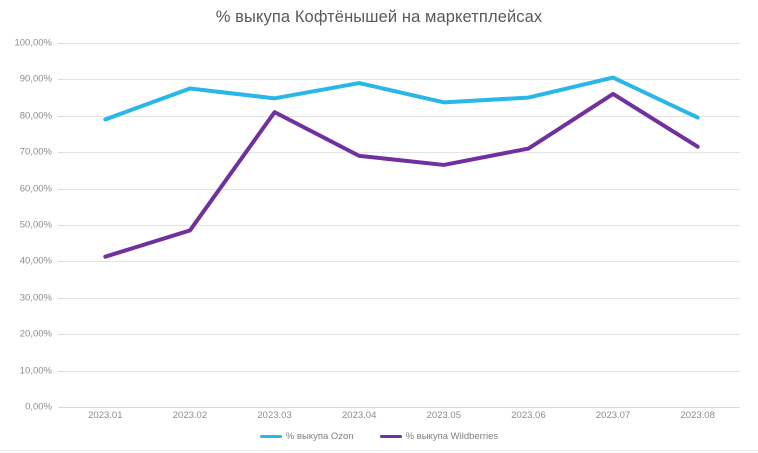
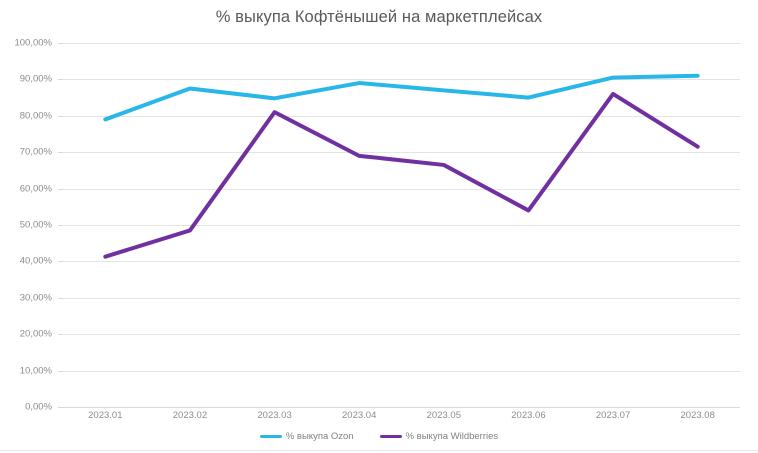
% выкупа Ozon/2023.05: 84% -> 87%
% выкупа Wildberries/2023.06: 71% -> 54%
% выкупа Ozon/2023.08: 80% -> 91%
